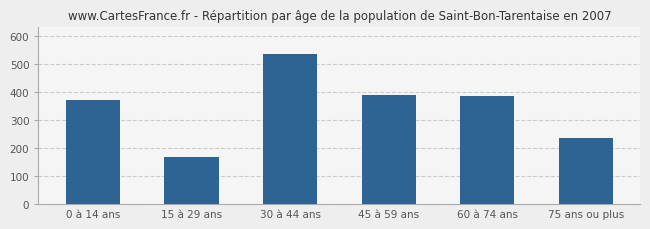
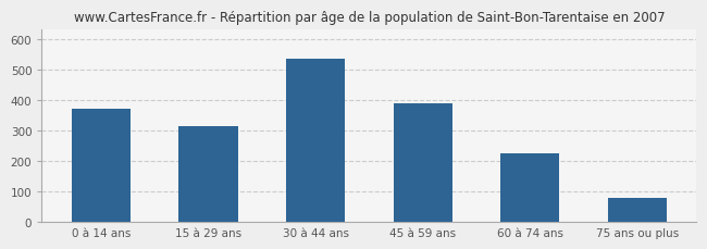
15 à 29 ans: 170 -> 315
60 à 74 ans: 385 -> 225
75 ans ou plus: 235 -> 80
